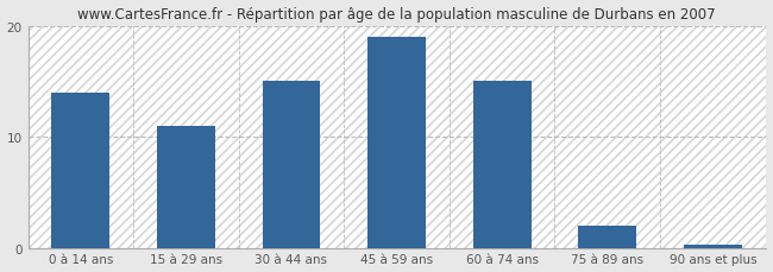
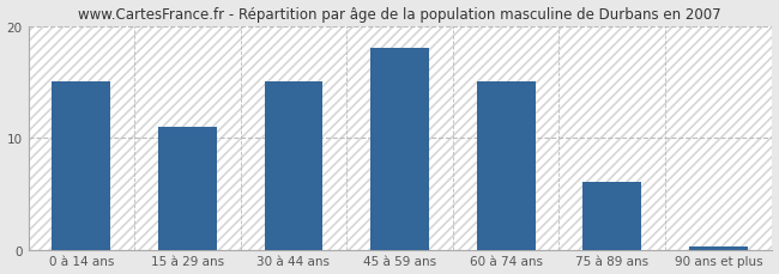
0 à 14 ans: 14.0 -> 15.0
45 à 59 ans: 19.0 -> 18.0
75 à 89 ans: 2.0 -> 6.0
